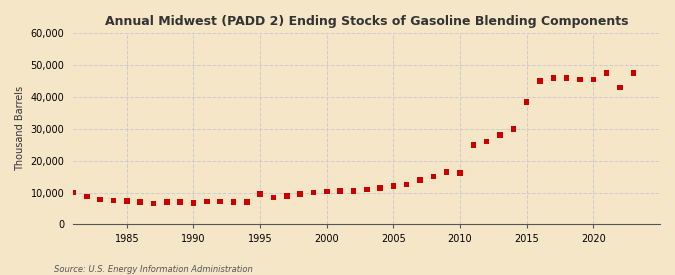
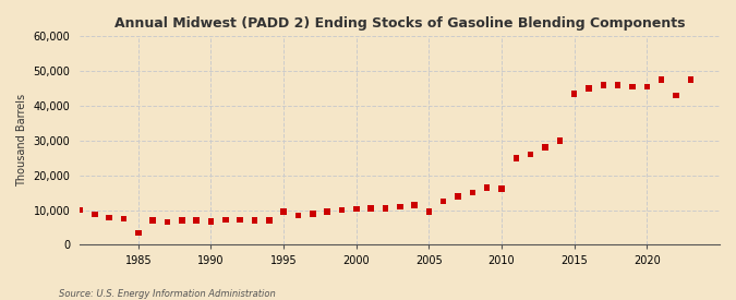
1985: 7,400 -> 3,500
2005: 12,000 -> 9,500
2015: 38,500 -> 43,500
